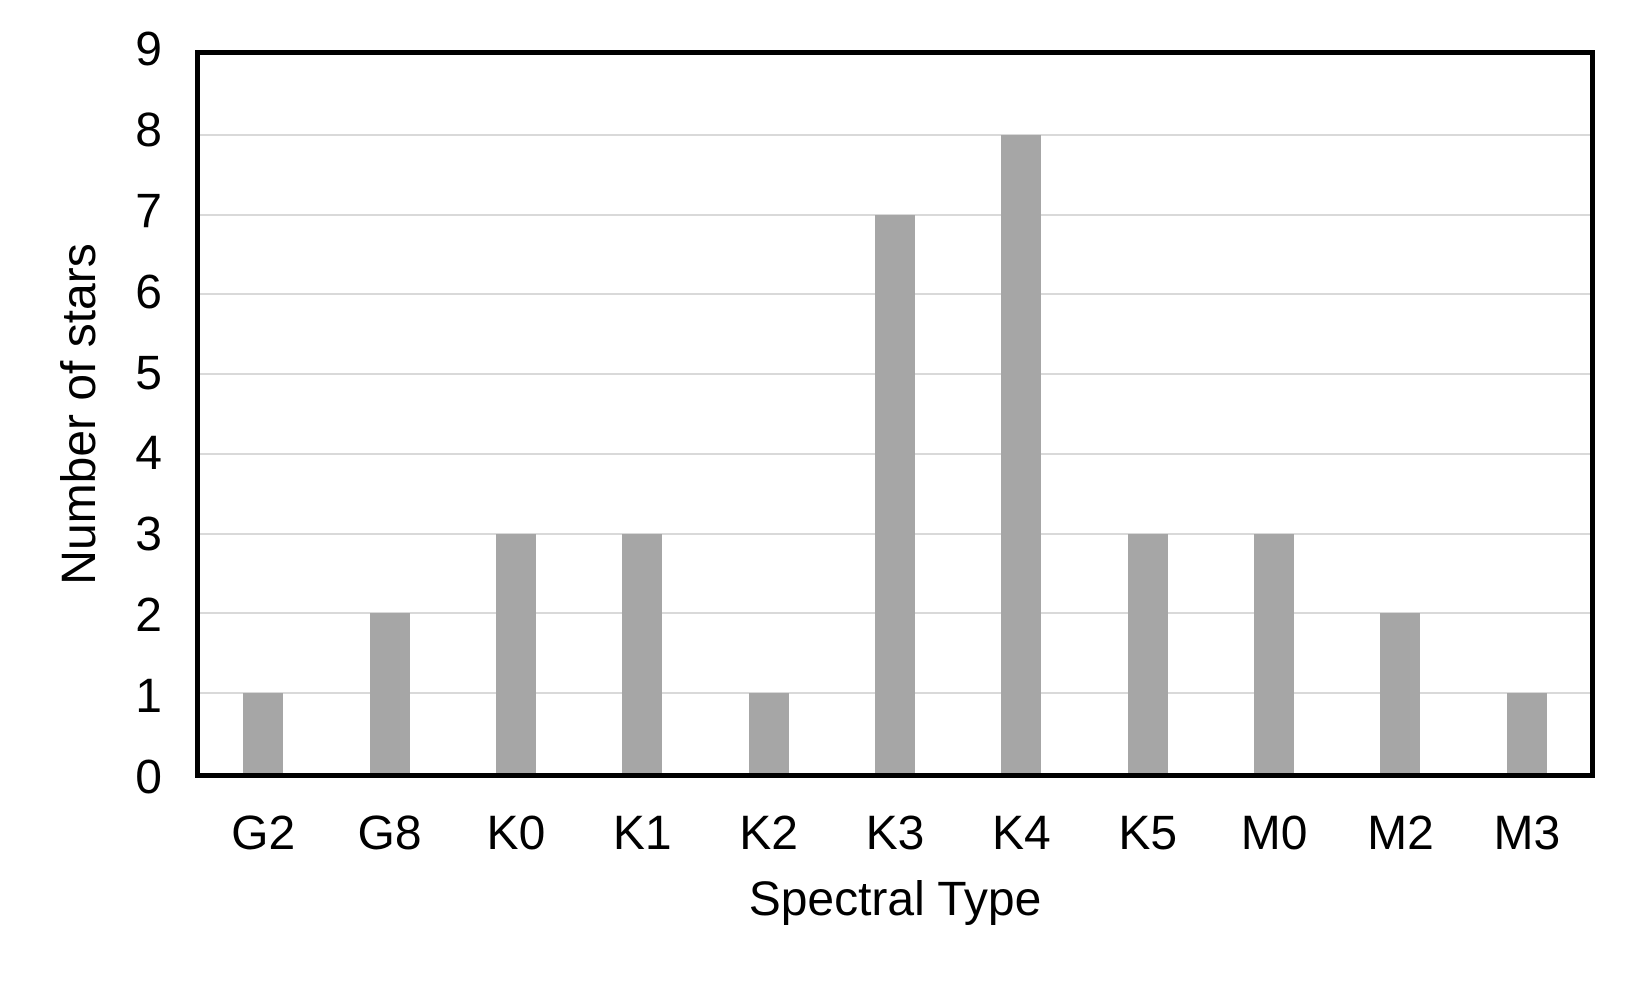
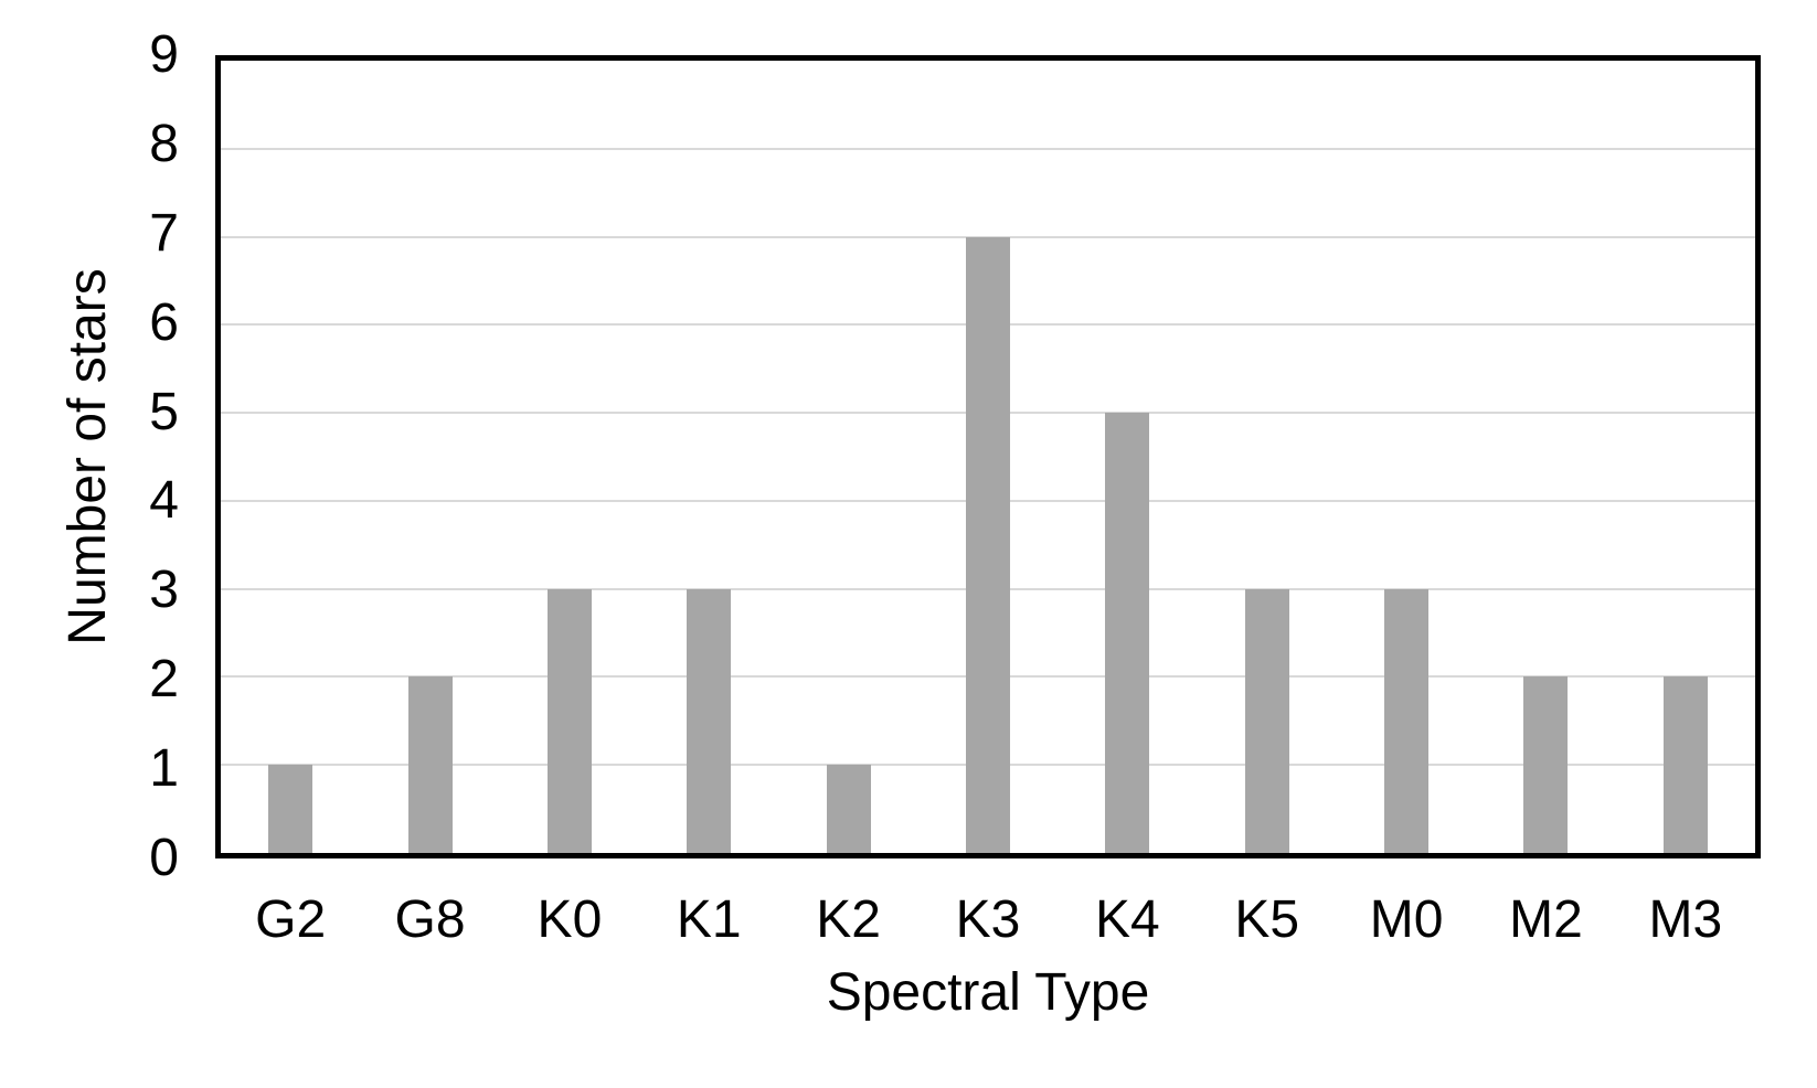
K4: 8 -> 5
M3: 1 -> 2
